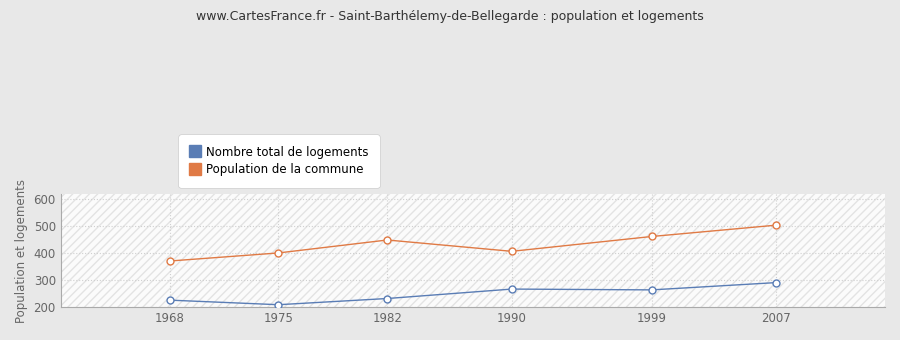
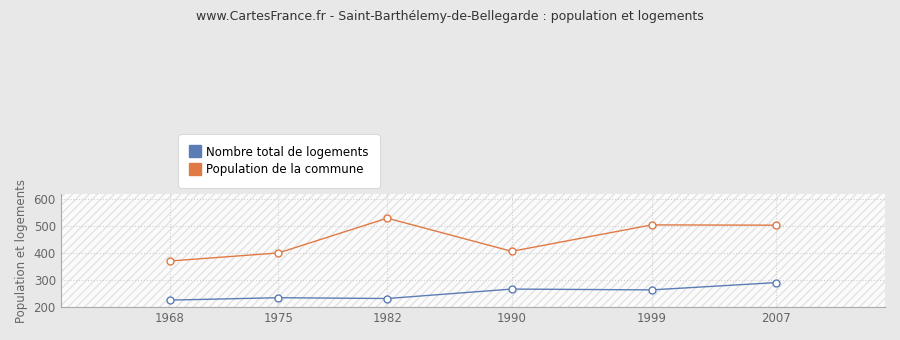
Nombre total de logements/1975: 209 -> 235
Population de la commune/1982: 449 -> 530
Population de la commune/1999: 462 -> 505
